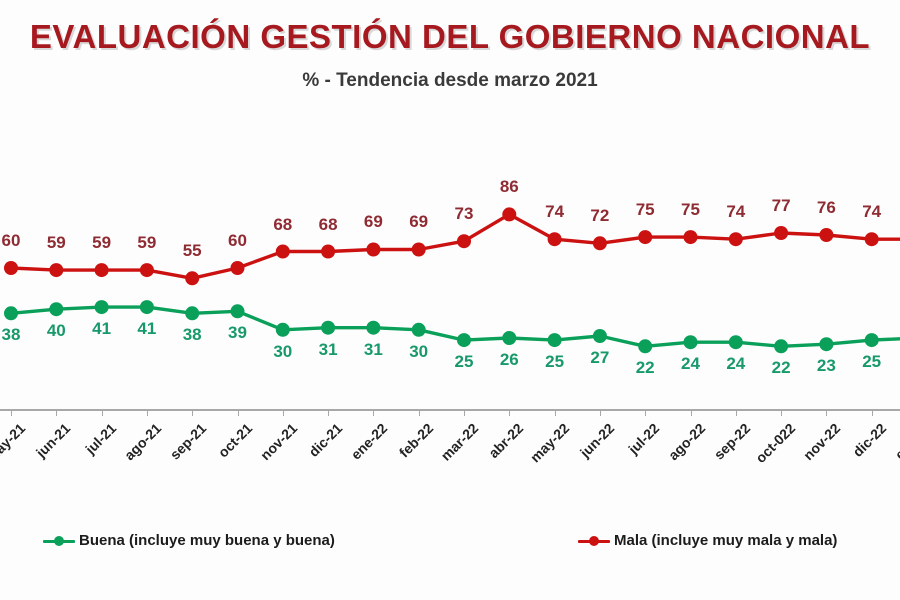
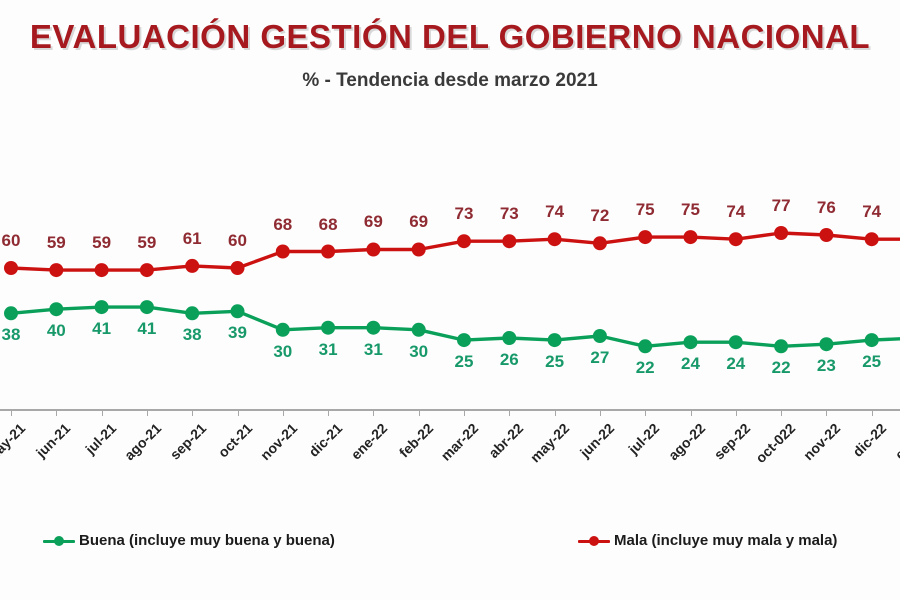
Mala (incluye muy mala y mala)/sep-21: 55 -> 61
Mala (incluye muy mala y mala)/abr-22: 86 -> 73
